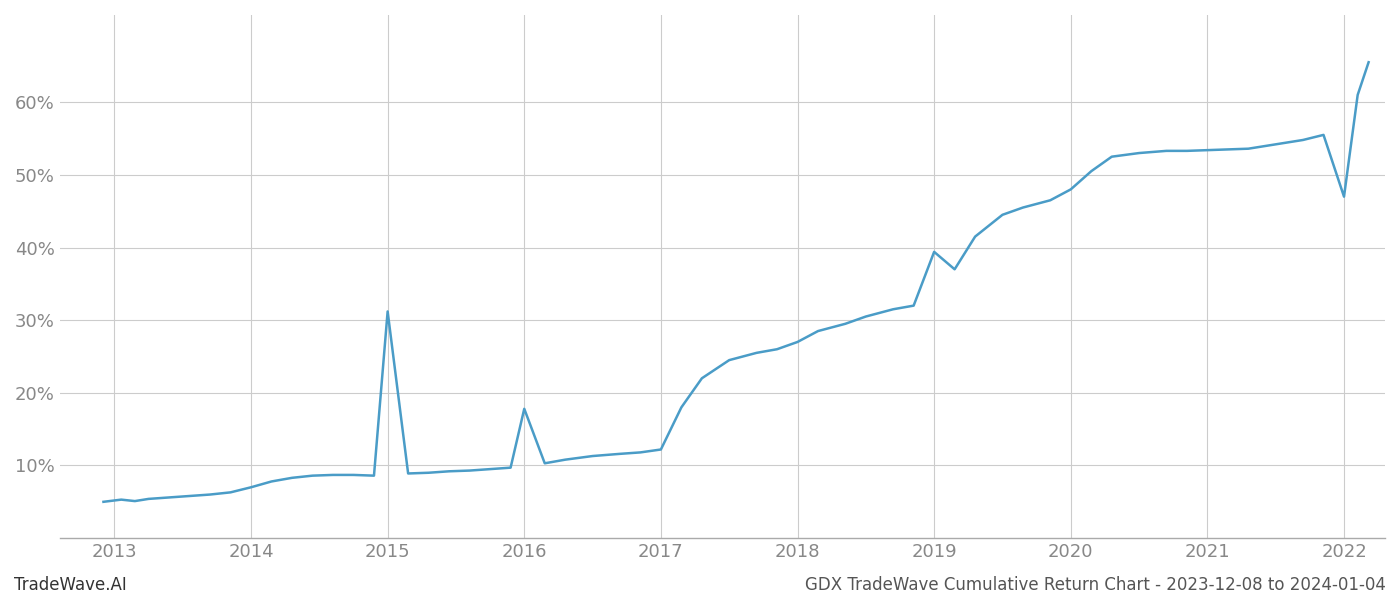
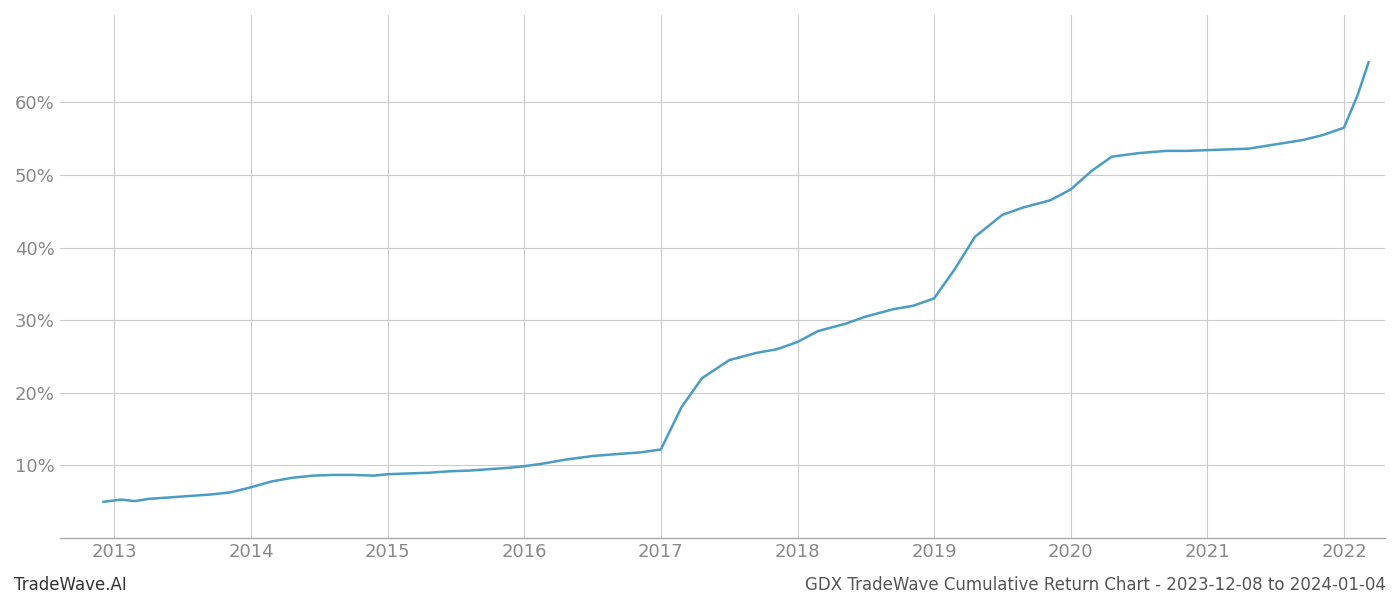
2015: 31.2% -> 8.8%
2016: 17.8% -> 9.9%
2019: 39.4% -> 33.0%
2022: 47.0% -> 56.5%
